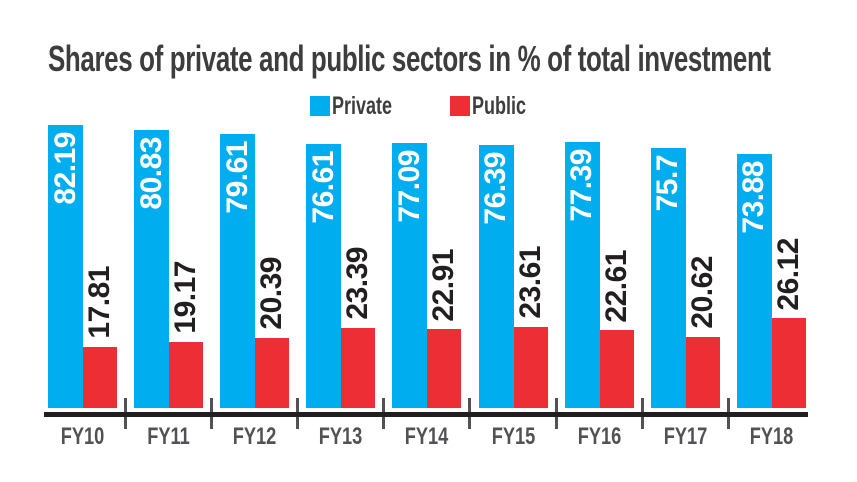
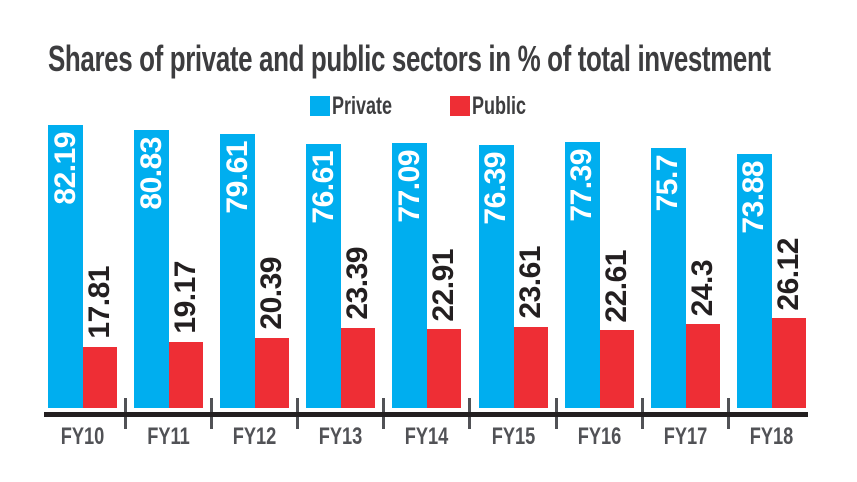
Public/FY17: 20.62 -> 24.3
